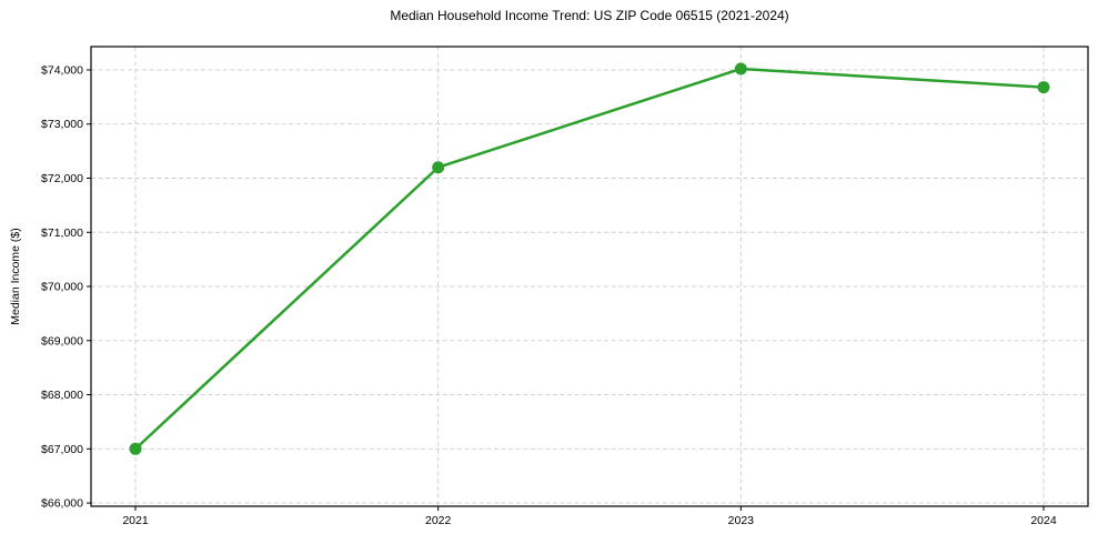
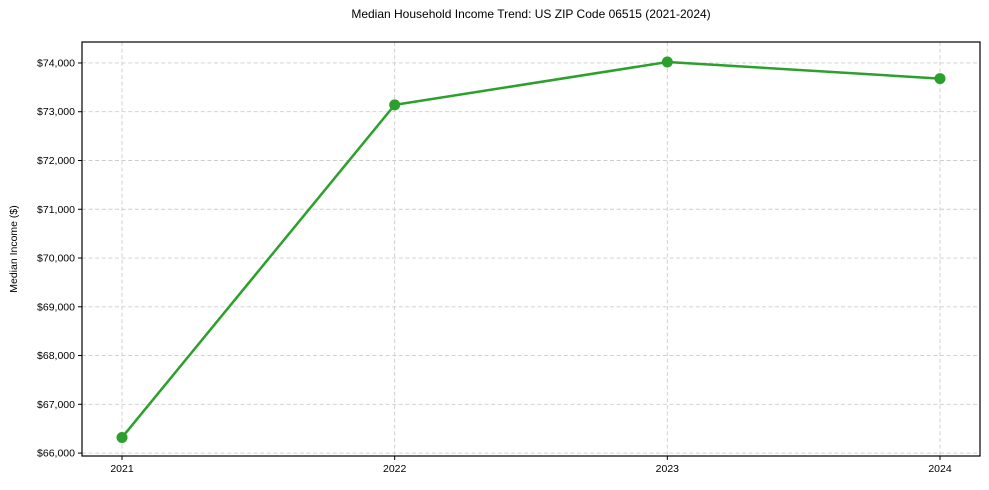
2021: $67000 -> $66300
2022: $72200 -> $73100
